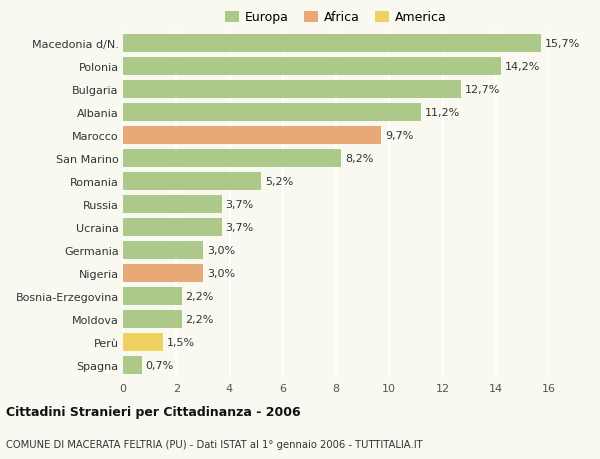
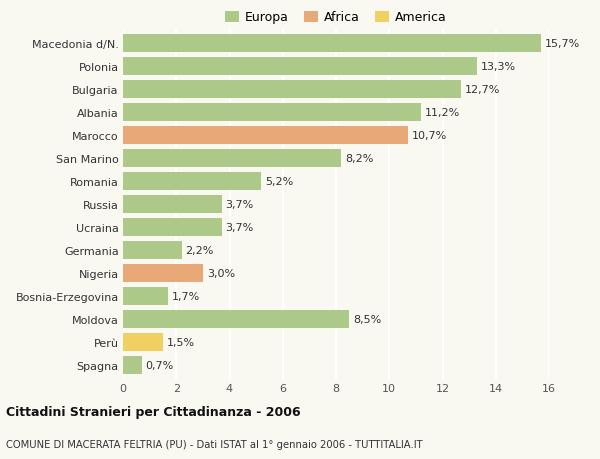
Polonia: 14,2% -> 13,3%
Marocco: 9,7% -> 10,7%
Germania: 3,0% -> 2,2%
Bosnia-Erzegovina: 2,2% -> 1,7%
Moldova: 2,2% -> 8,5%
